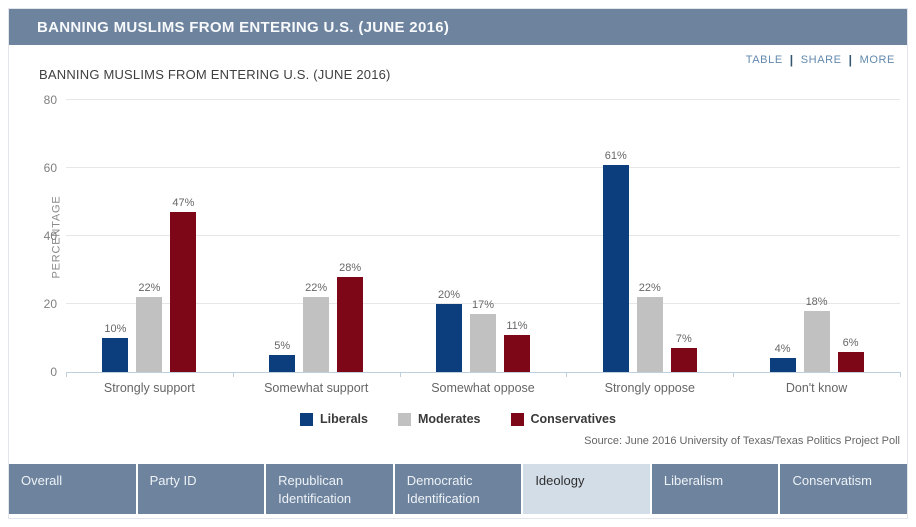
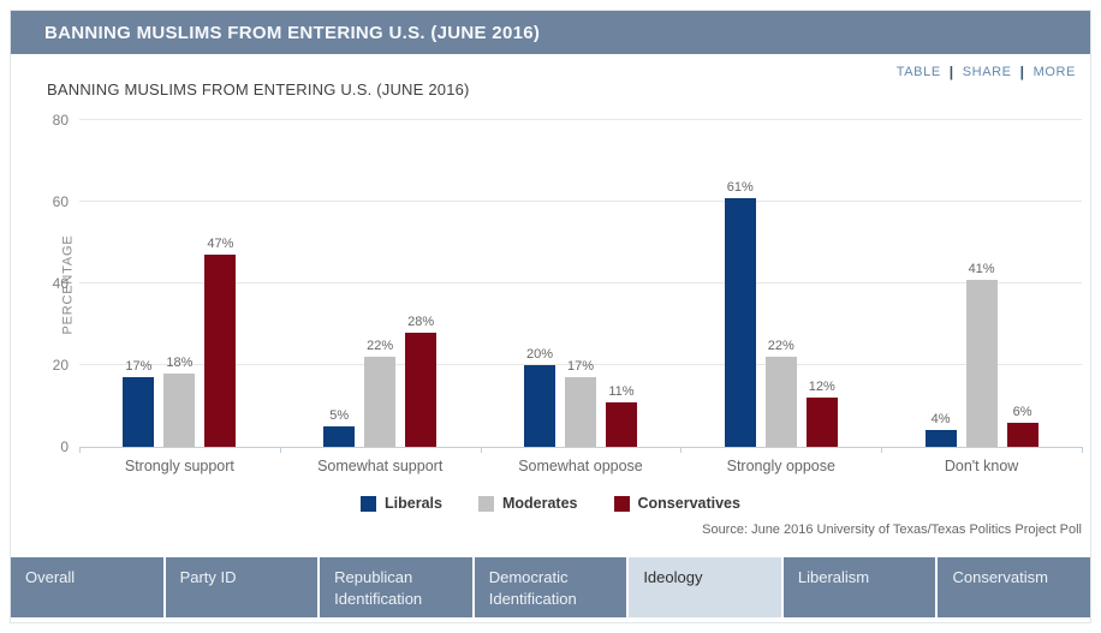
Liberals/Strongly support: 10% -> 17%
Moderates/Strongly support: 22% -> 18%
Conservatives/Strongly oppose: 7% -> 12%
Moderates/Don't know: 18% -> 41%
